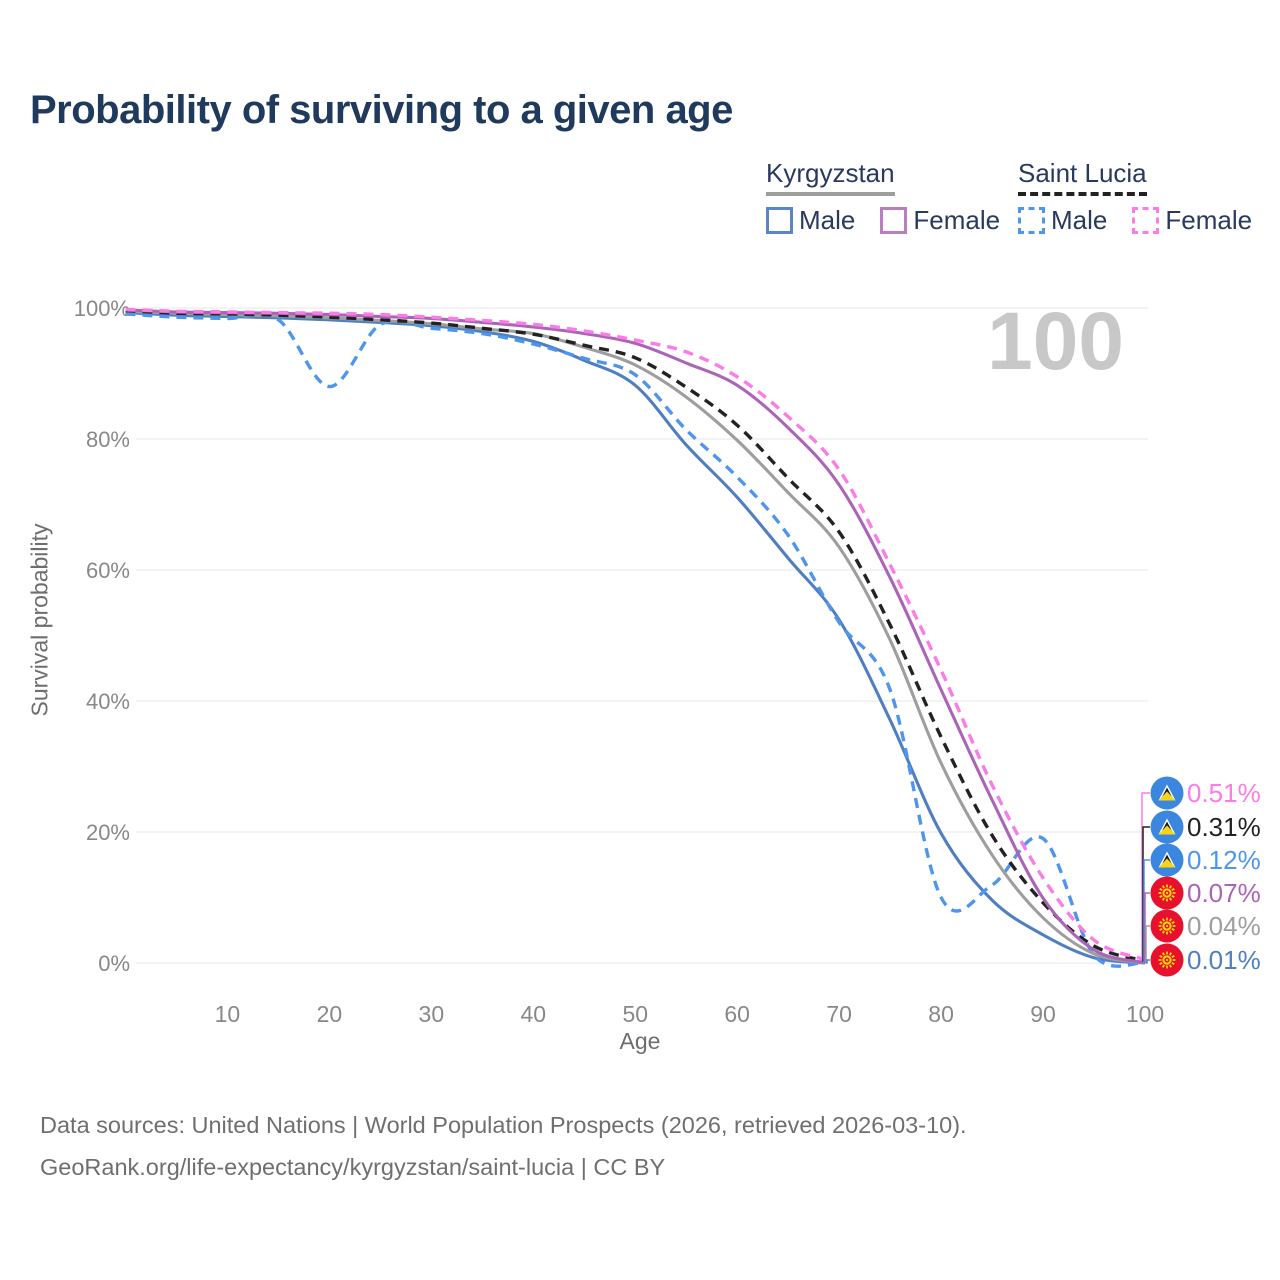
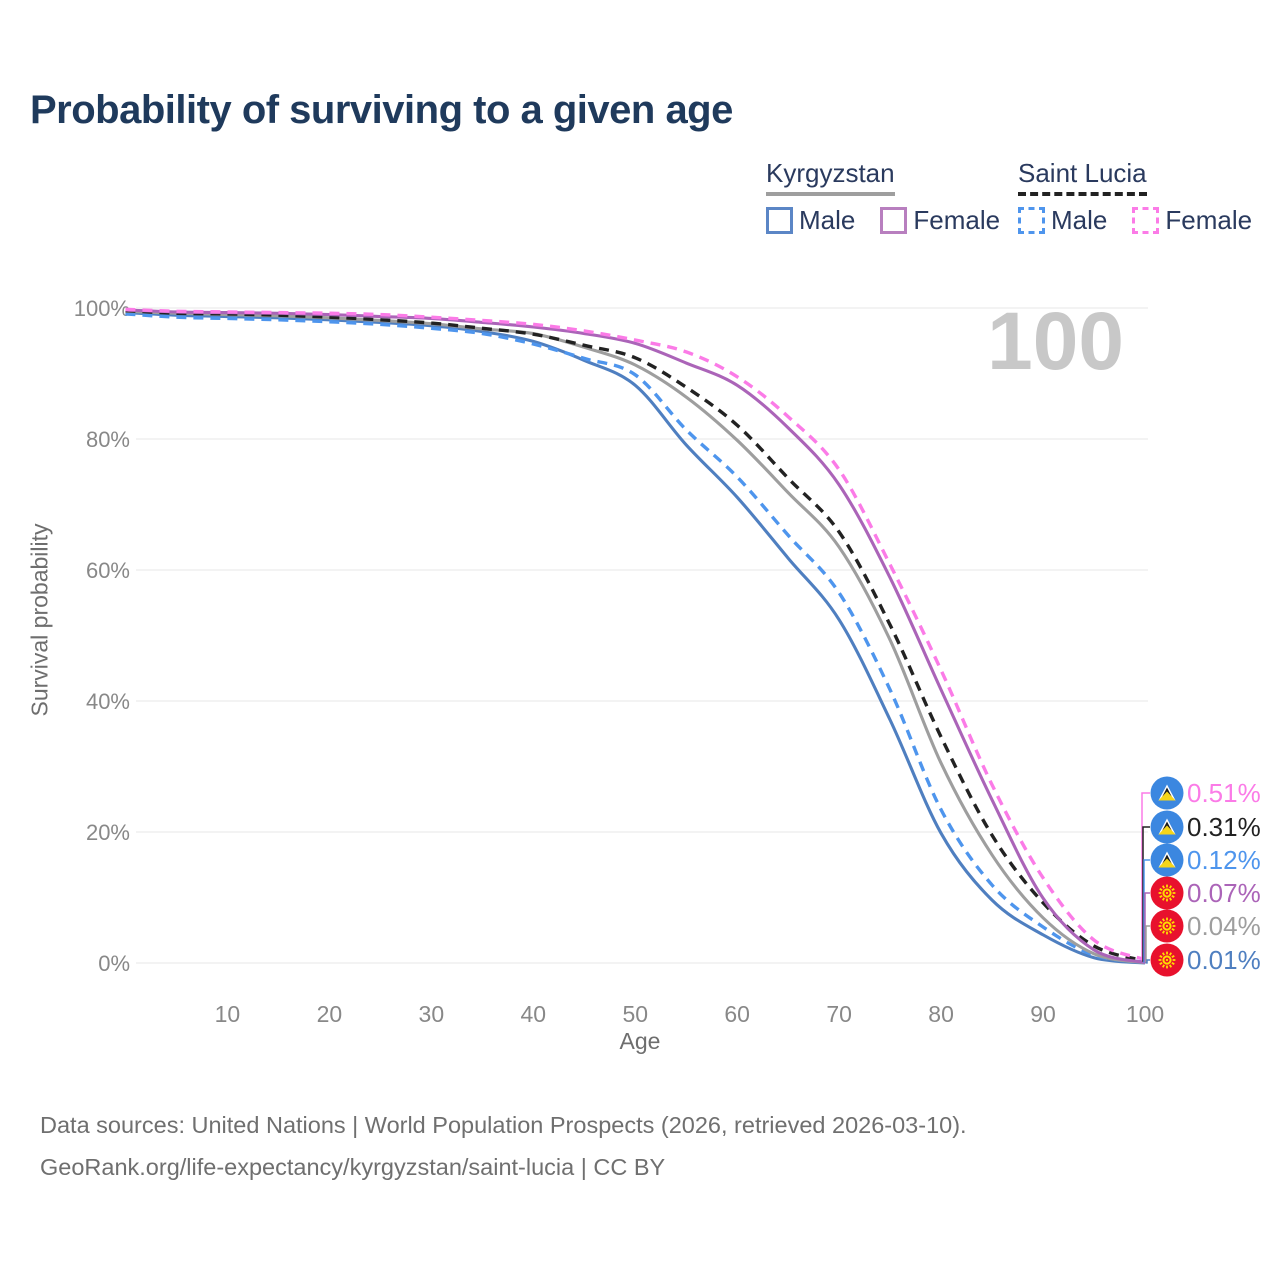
Saint Lucia Male/20: 88% -> 98%
Saint Lucia Male/70: 52% -> 56%
Saint Lucia Male/80: 10% -> 23%
Saint Lucia Male/90: 19% -> 6%
